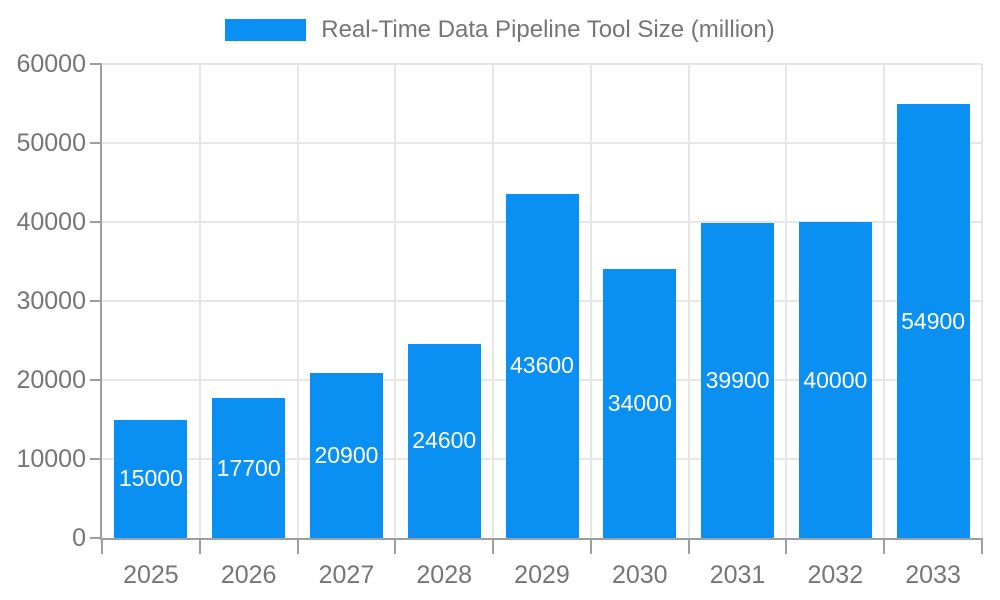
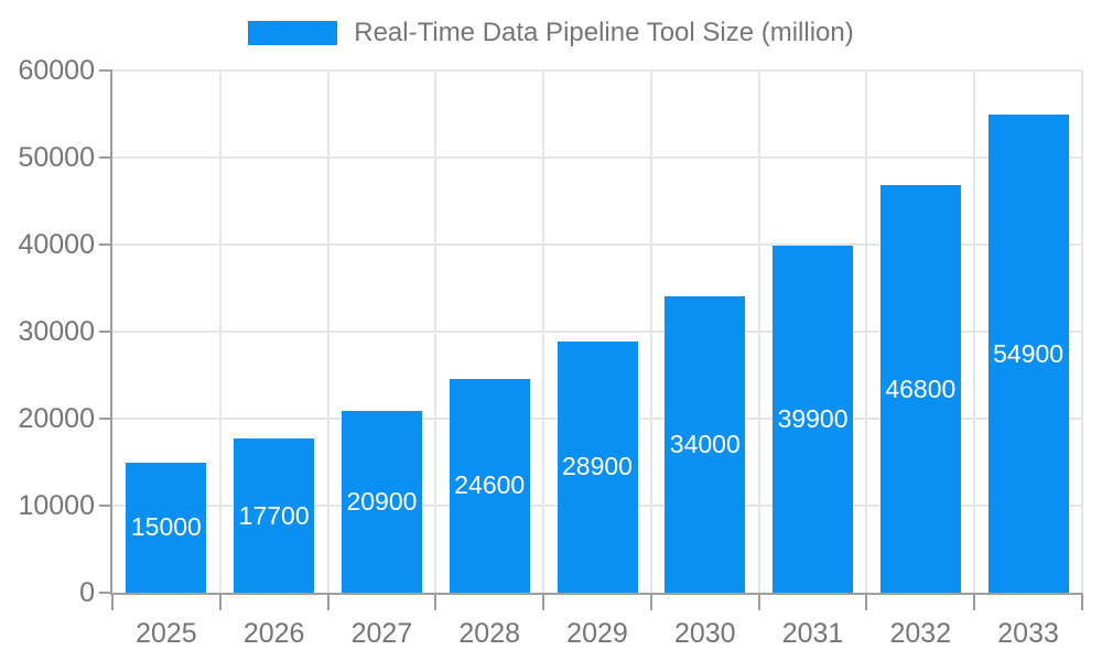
2029: 43600 -> 28900
2032: 40000 -> 46800
